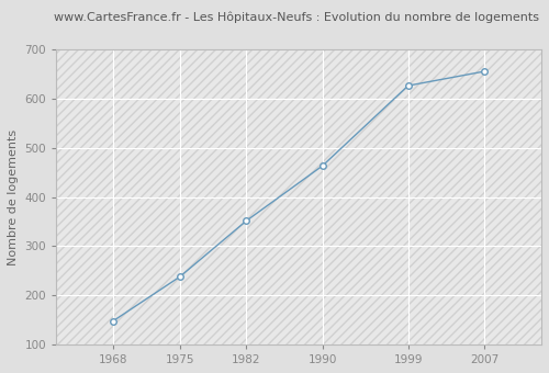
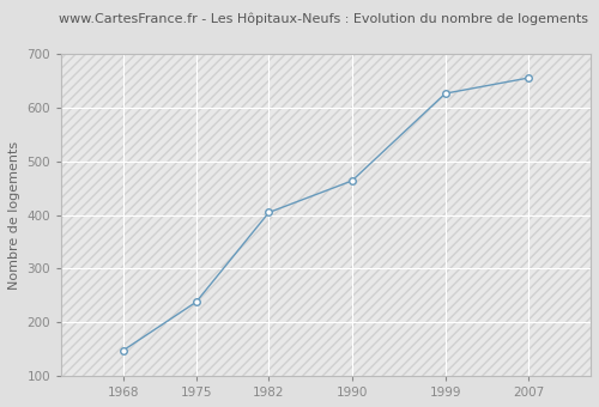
1982: 352 -> 405
